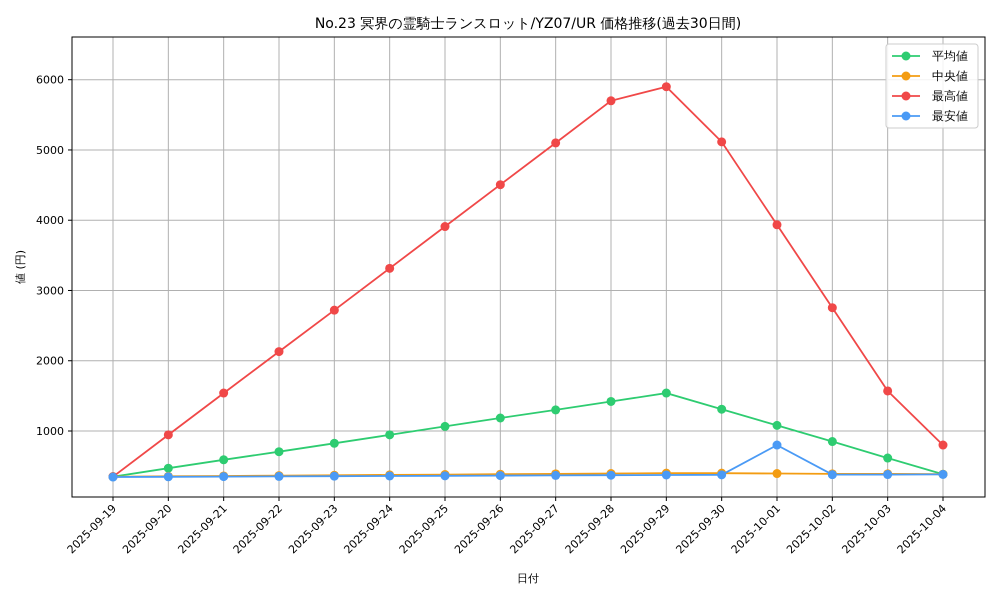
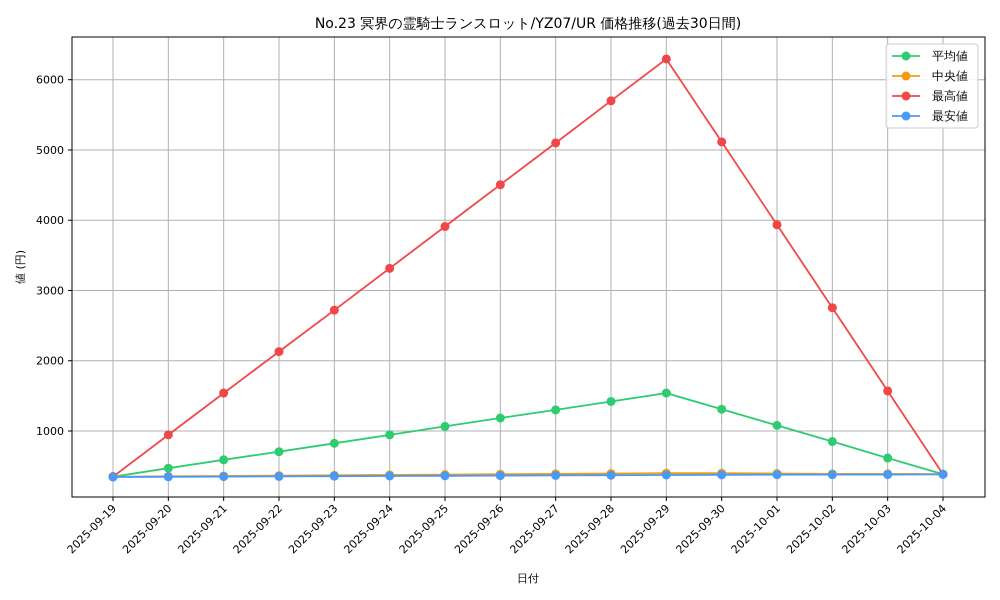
最高値/2025-09-29: 5900 -> 6300
最安値/2025-10-01: 800 -> 400
最高値/2025-10-04: 800 -> 400
